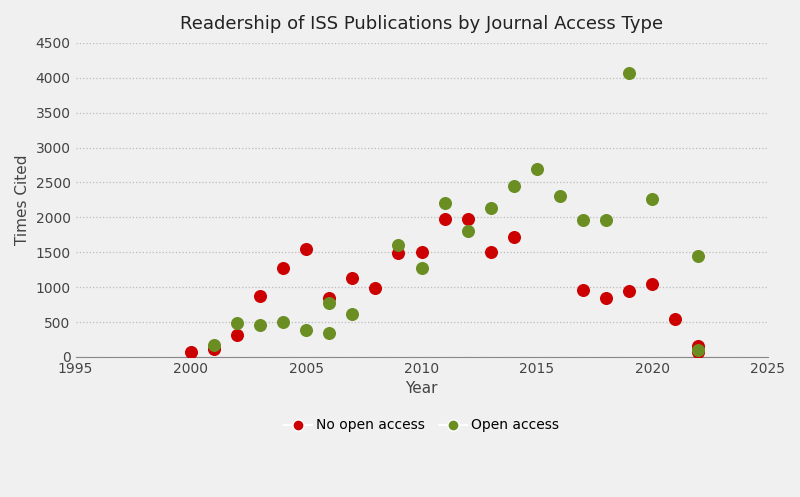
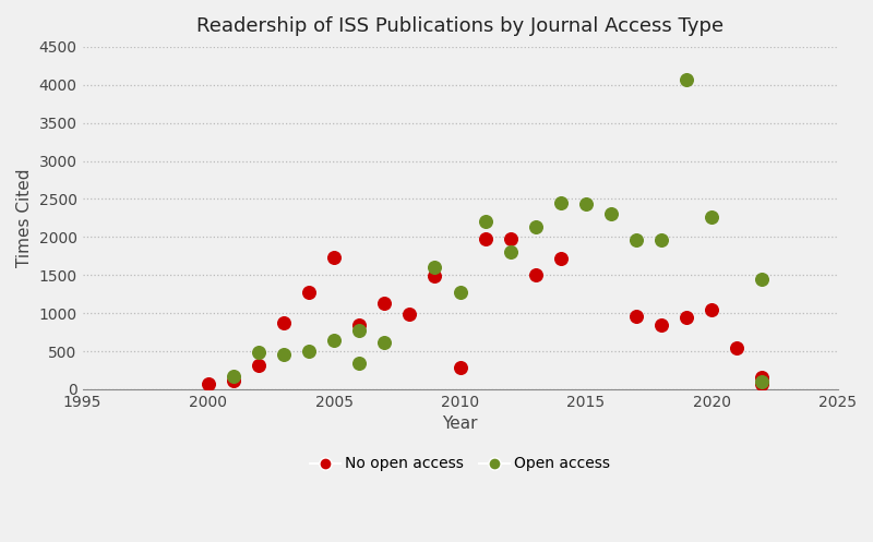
No open access/2005: 1550 -> 1740
Open access/2005: 390 -> 640
No open access/2010: 1500 -> 280
Open access/2015: 2690 -> 2440
